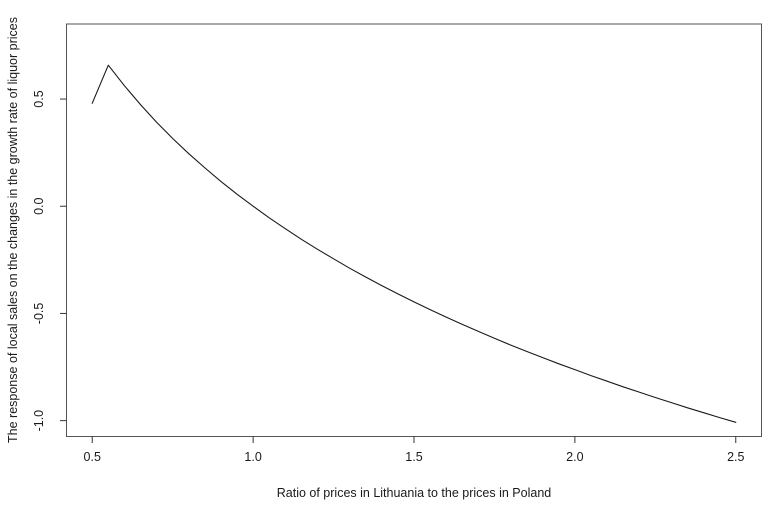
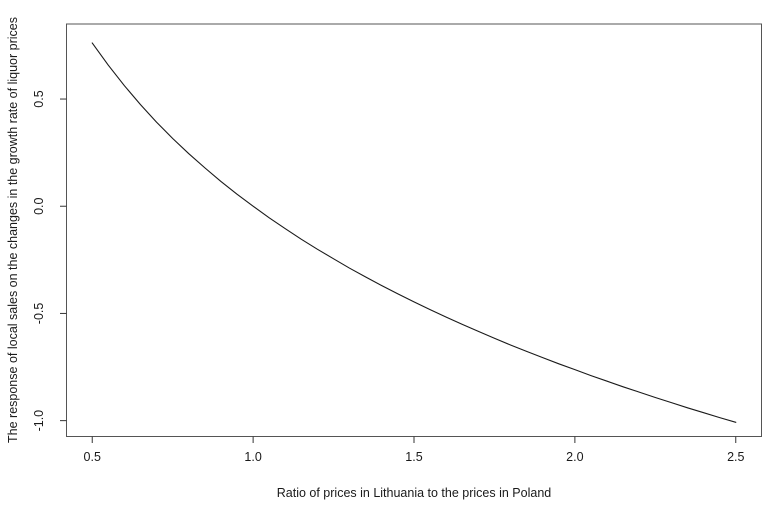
0.5: 0.48 -> 0.76
